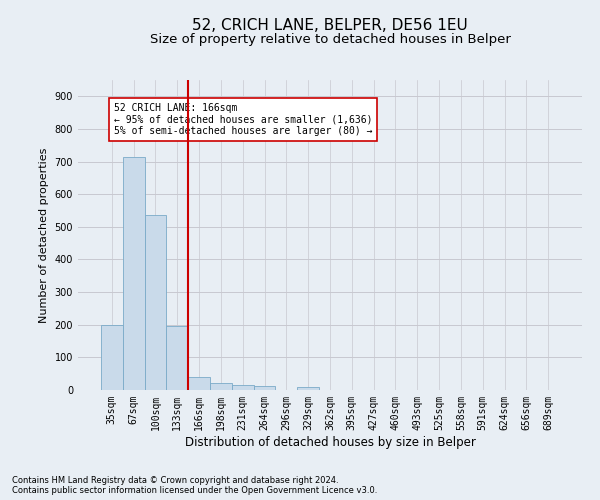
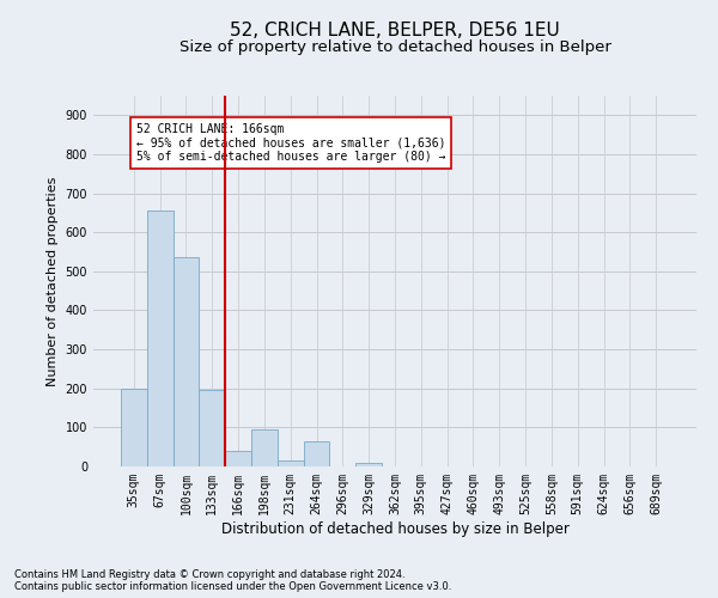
67sqm: 715 -> 655
198sqm: 20 -> 95
264sqm: 12 -> 65
